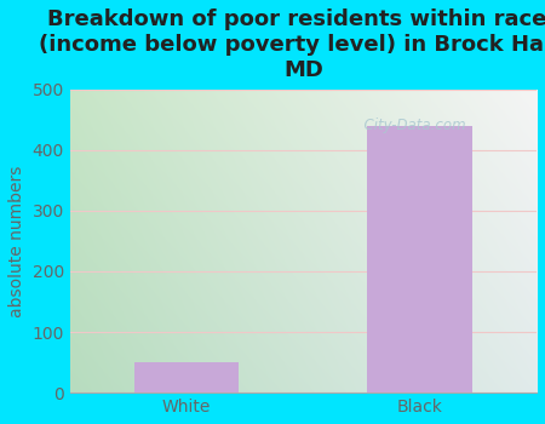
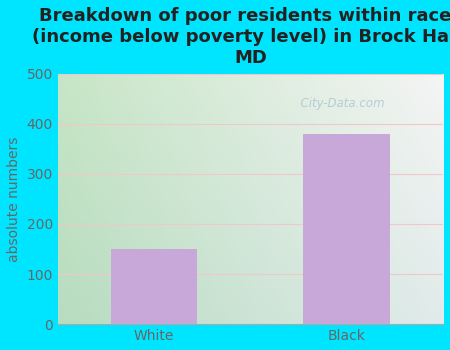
White: 50 -> 150
Black: 440 -> 380
